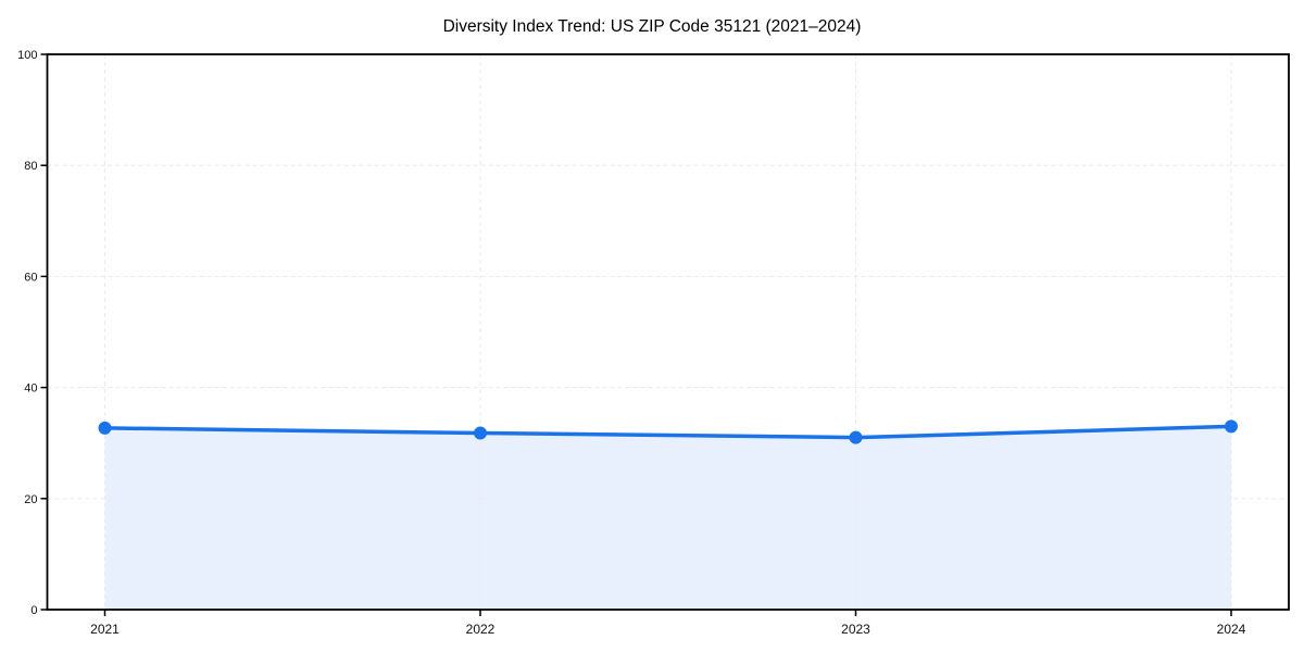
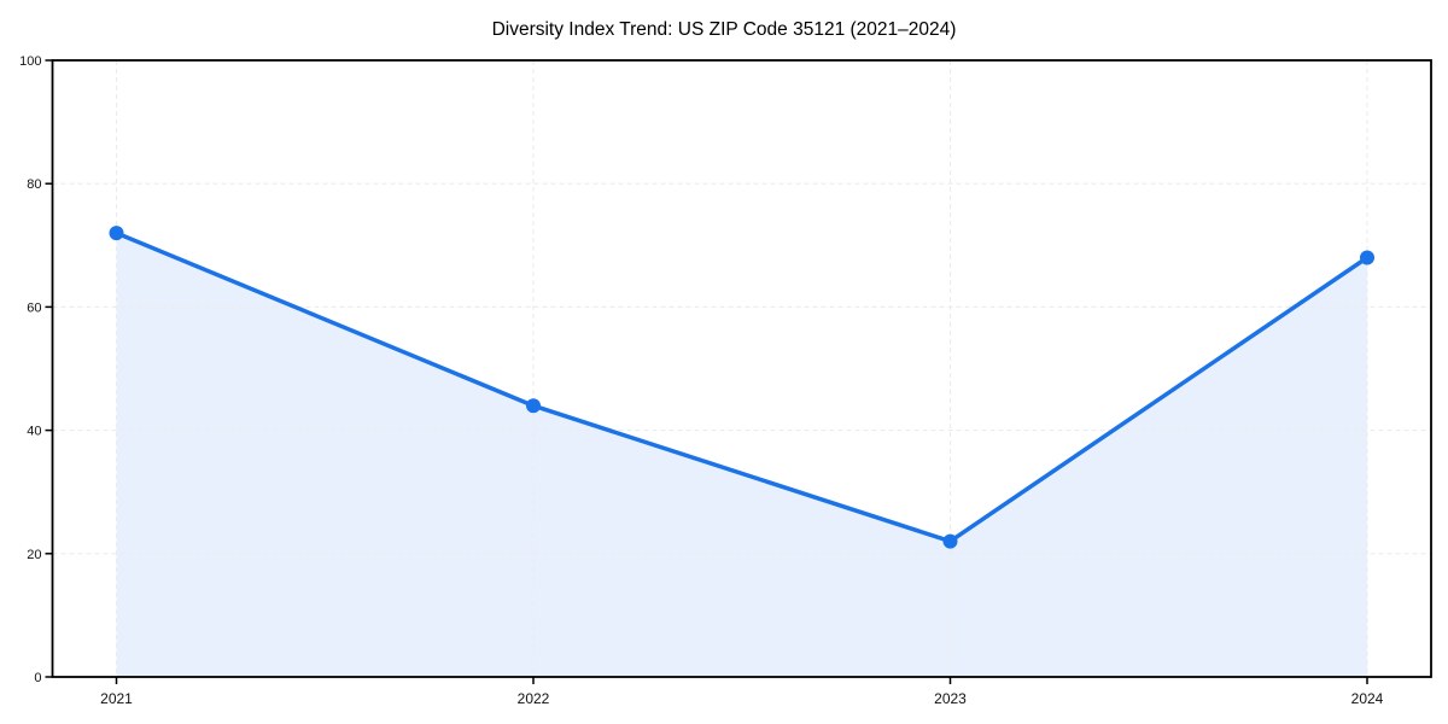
2021: 33 -> 72
2022: 32 -> 44
2023: 31 -> 22
2024: 33 -> 68
